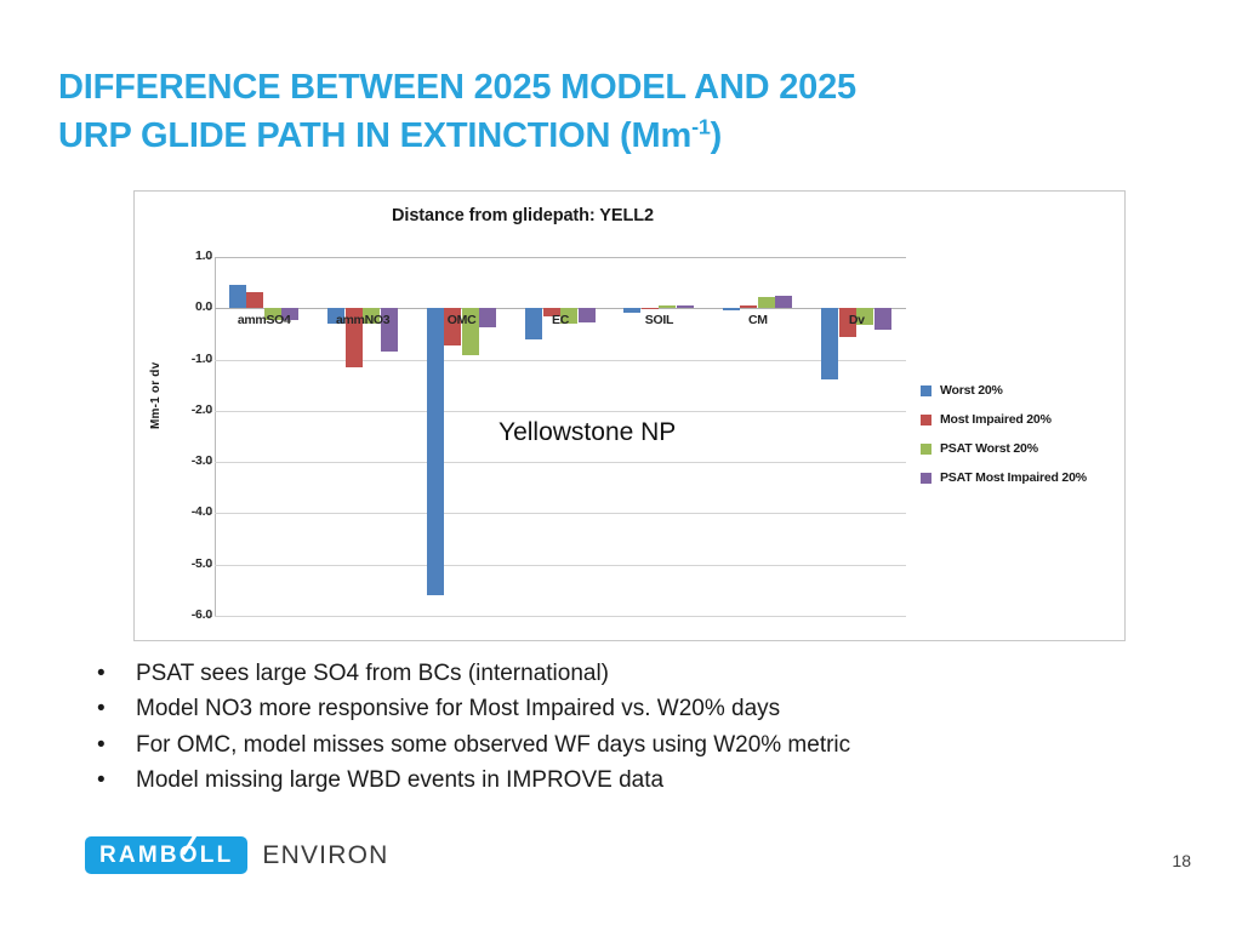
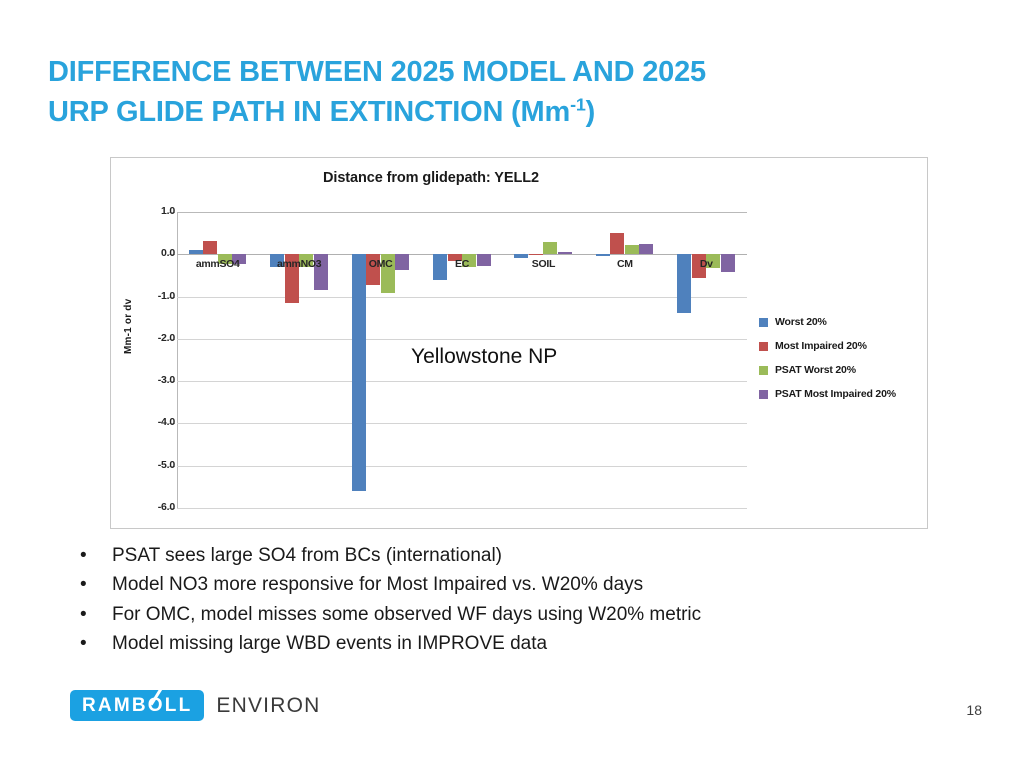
Worst 20%/ammSO4: 0.5 -> 0.1
PSAT Worst 20%/SOIL: 0.1 -> 0.3
Most Impaired 20%/CM: 0.1 -> 0.5
